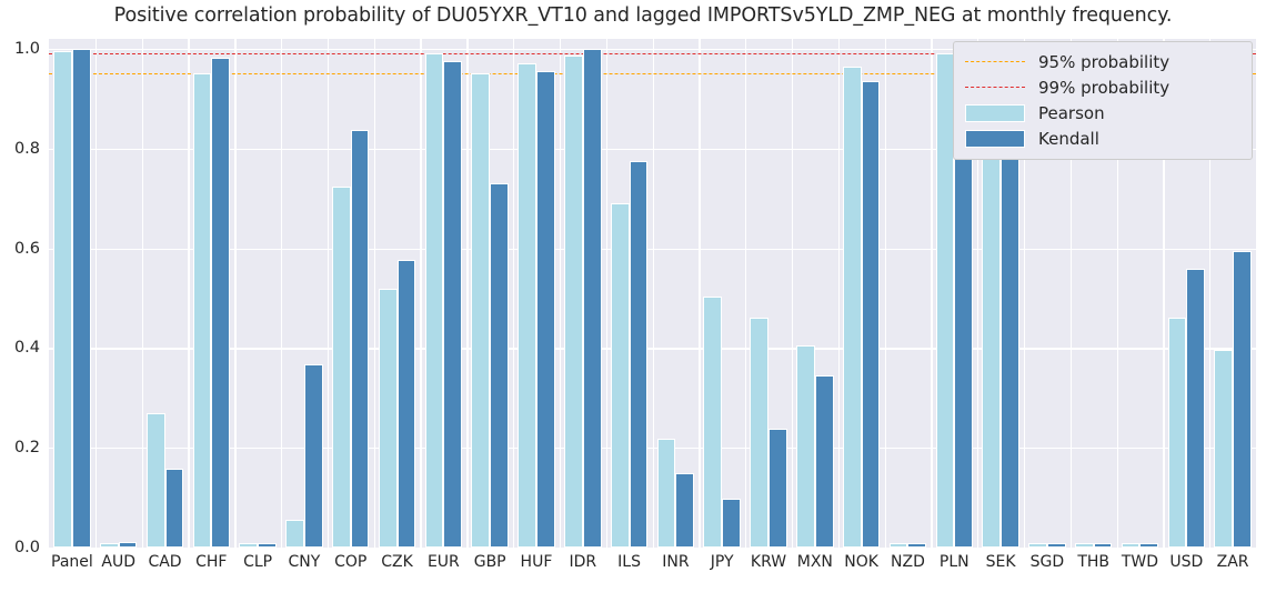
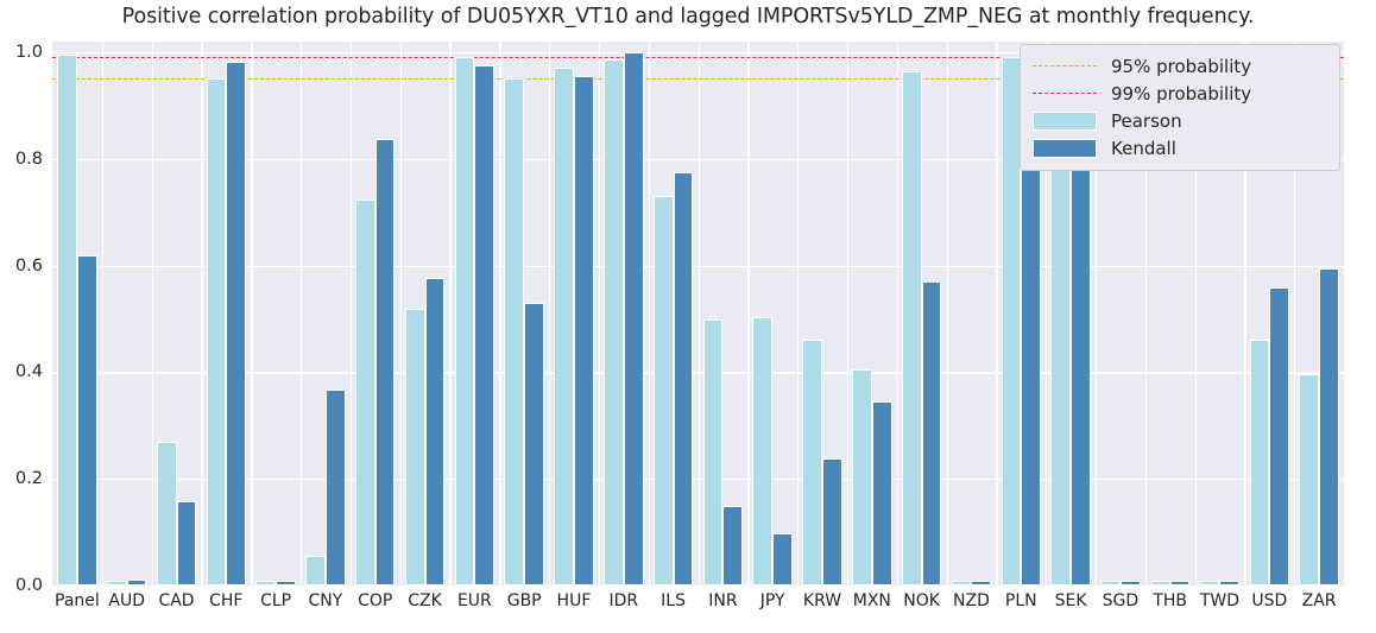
Kendall/Panel: 1.00 -> 0.62
Kendall/GBP: 0.73 -> 0.53
Pearson/ILS: 0.69 -> 0.73
Pearson/INR: 0.22 -> 0.50
Kendall/NOK: 0.94 -> 0.57
